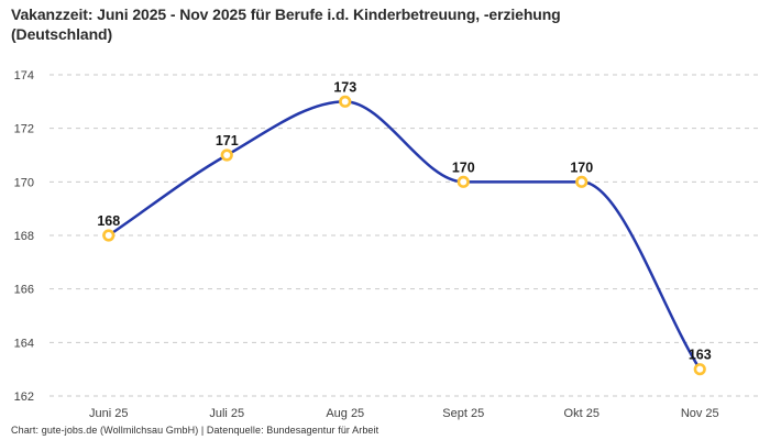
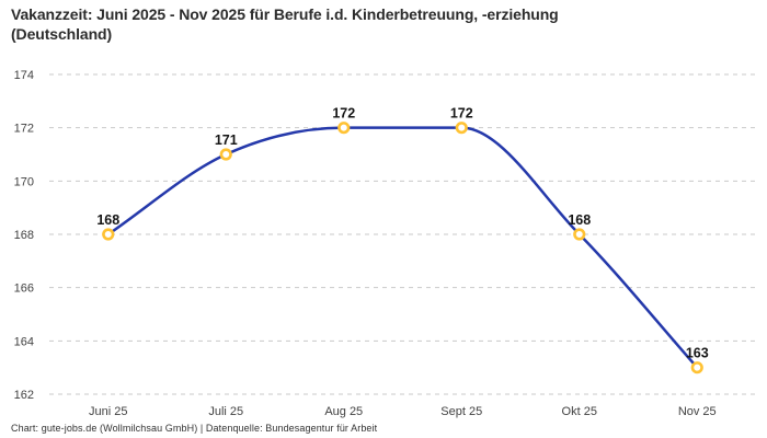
Aug 25: 173 -> 172
Sept 25: 170 -> 172
Okt 25: 170 -> 168
